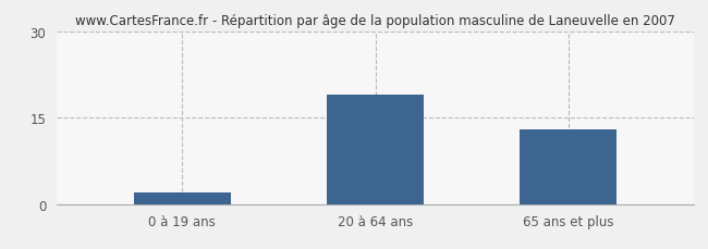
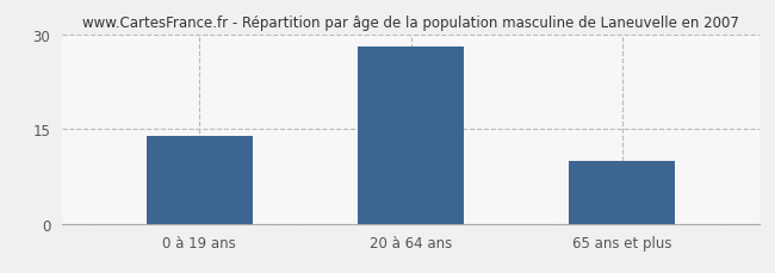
0 à 19 ans: 2 -> 14
20 à 64 ans: 19 -> 28
65 ans et plus: 13 -> 10
